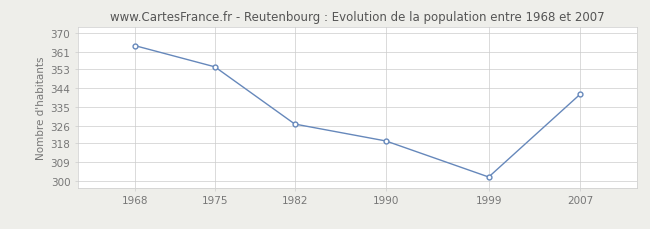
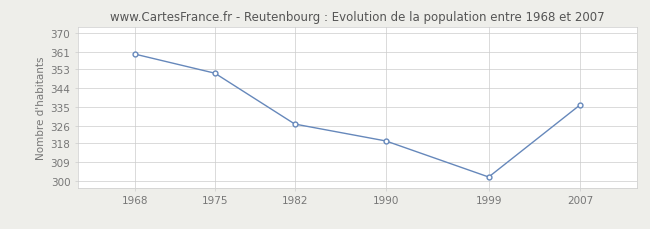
1968: 364 -> 360
1975: 354 -> 351
2007: 341 -> 336
